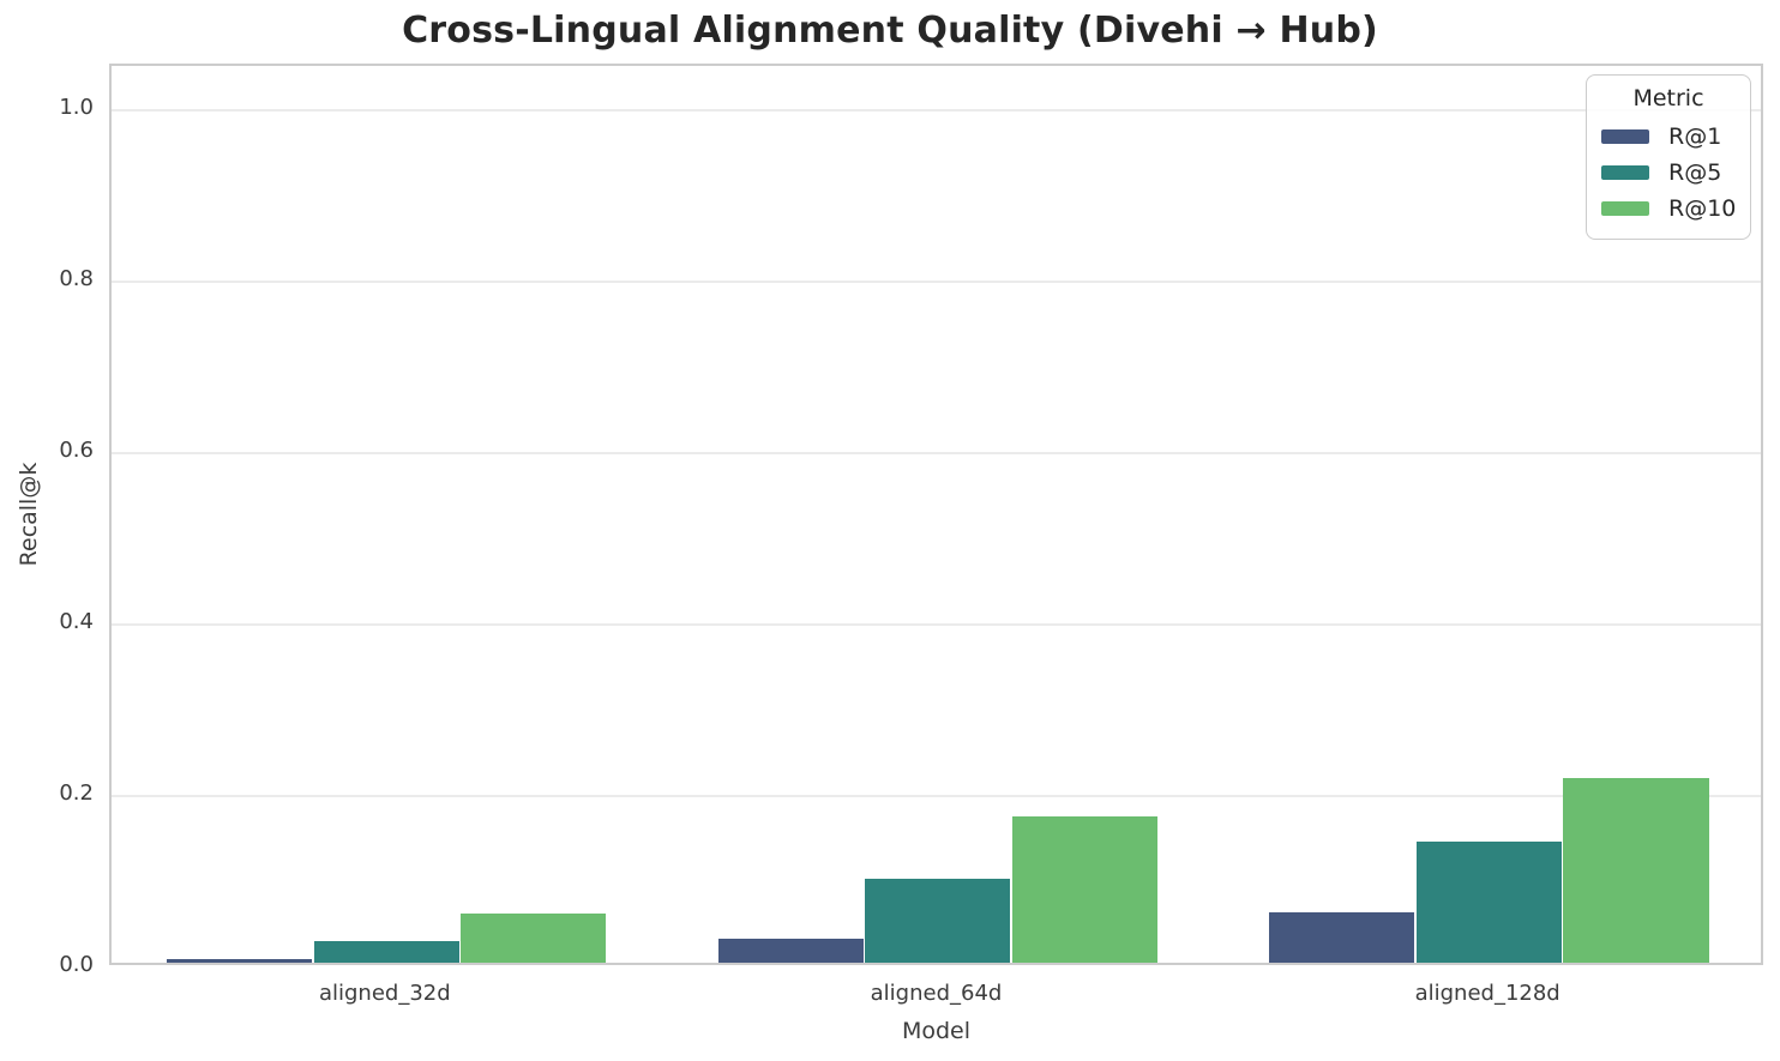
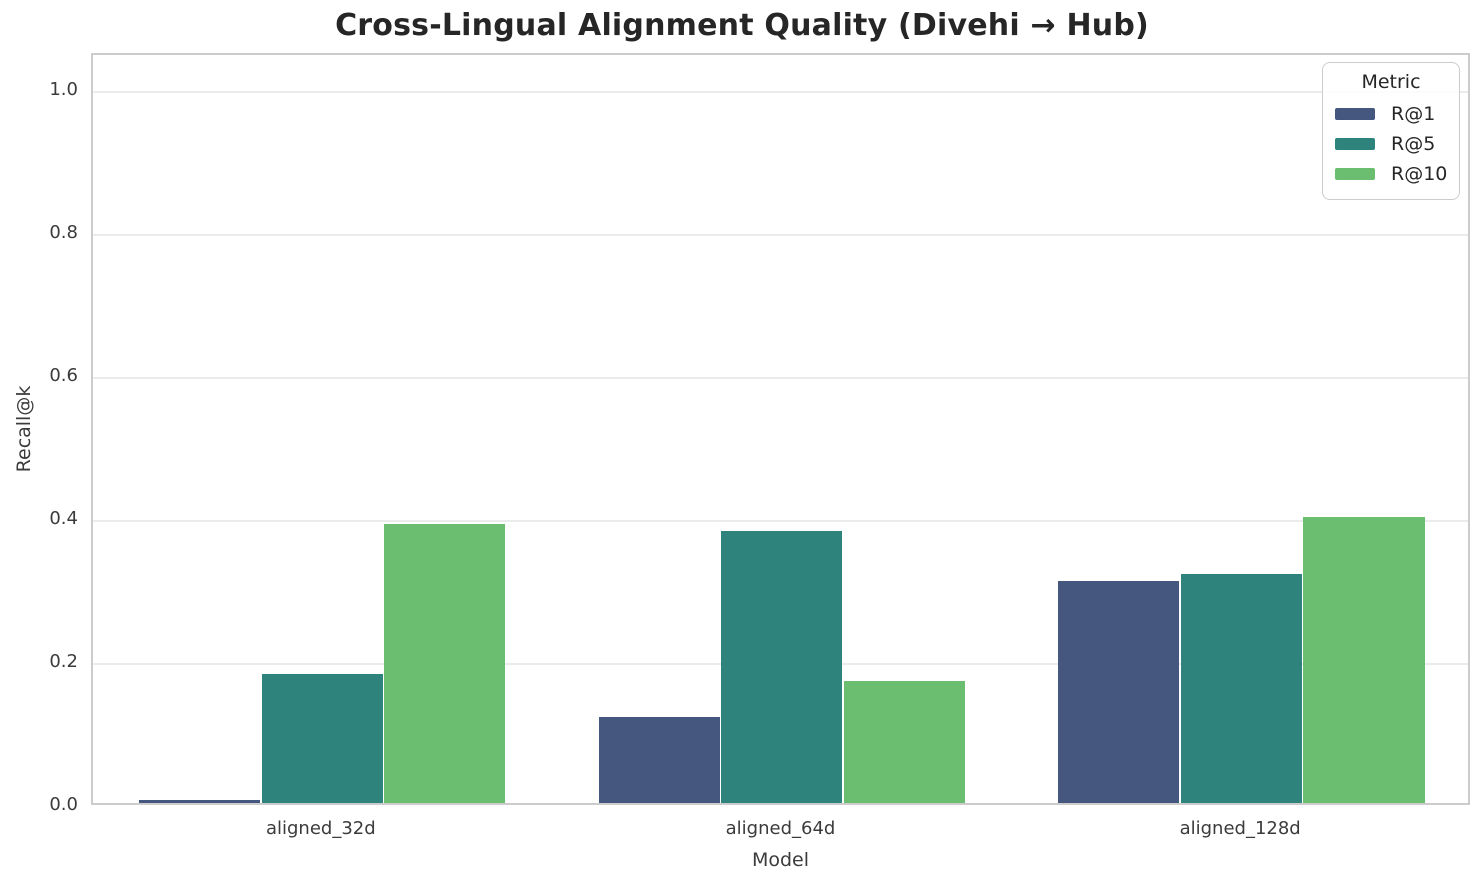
R@5/aligned_32d: 0.03 -> 0.18
R@10/aligned_32d: 0.06 -> 0.39
R@1/aligned_64d: 0.03 -> 0.12
R@5/aligned_64d: 0.10 -> 0.38
R@1/aligned_128d: 0.06 -> 0.31
R@5/aligned_128d: 0.14 -> 0.32
R@10/aligned_128d: 0.21 -> 0.40
